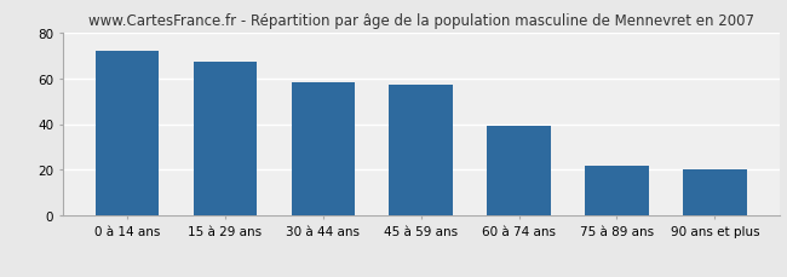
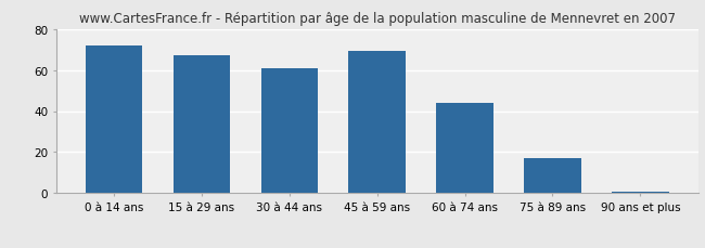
30 à 44 ans: 58 -> 61
45 à 59 ans: 57 -> 69
60 à 74 ans: 39 -> 44
75 à 89 ans: 22 -> 17
90 ans et plus: 20 -> 1
